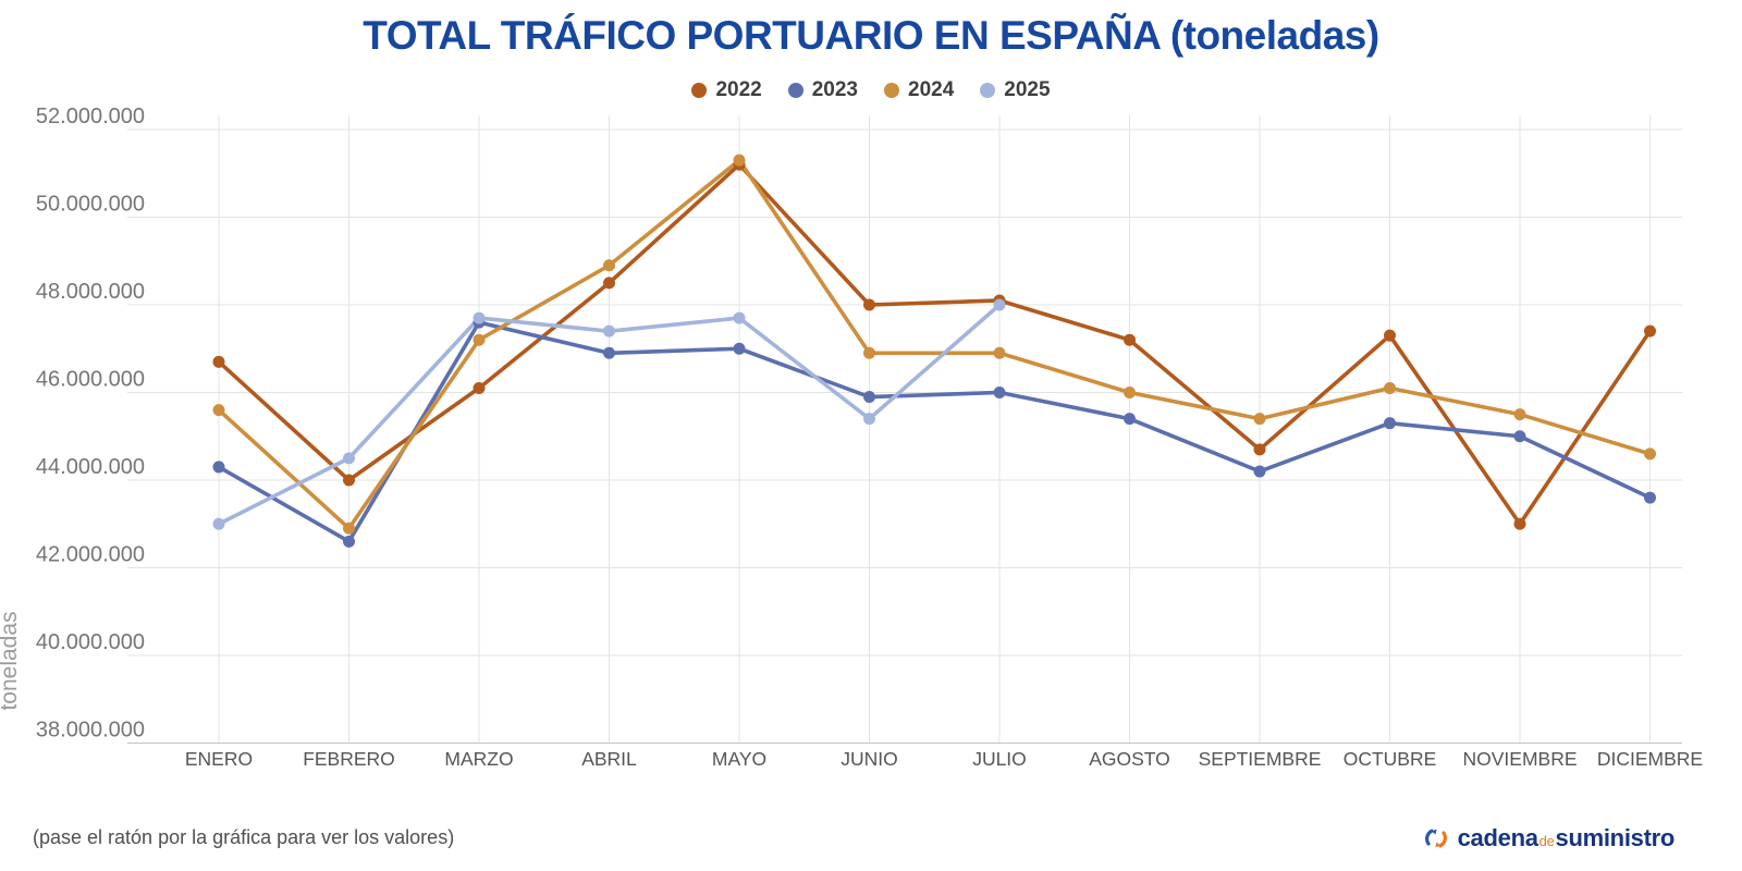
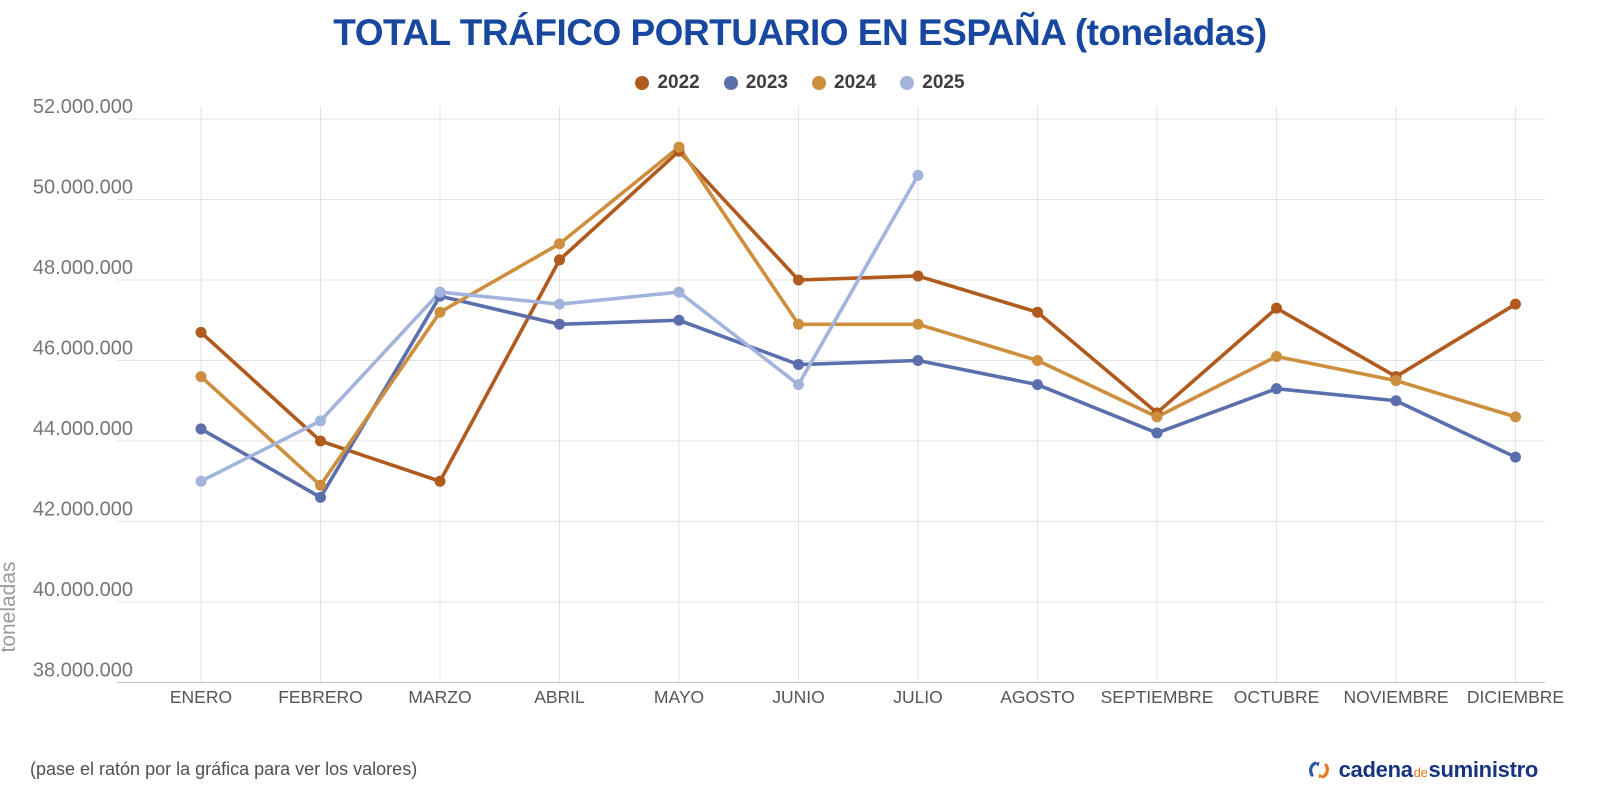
2022/MARZO: 46100000 -> 43000000
2025/JULIO: 48000000 -> 50600000
2024/SEPTIEMBRE: 45400000 -> 44600000
2022/NOVIEMBRE: 43000000 -> 45600000
